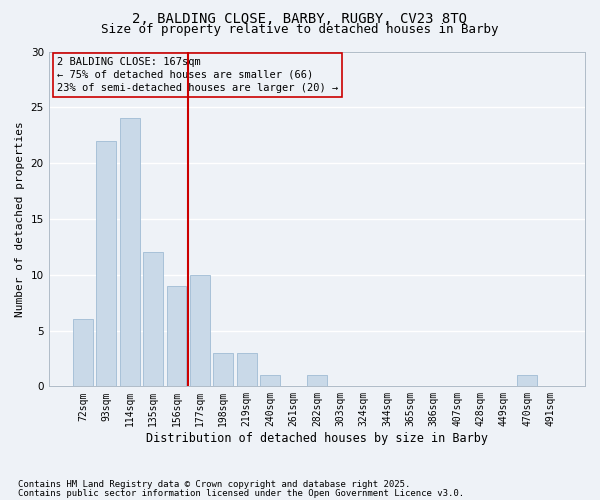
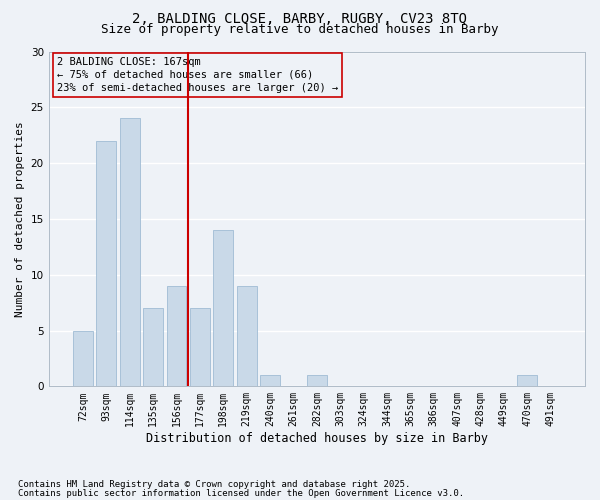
72sqm: 6 -> 5
135sqm: 12 -> 7
177sqm: 10 -> 7
198sqm: 3 -> 14
219sqm: 3 -> 9
